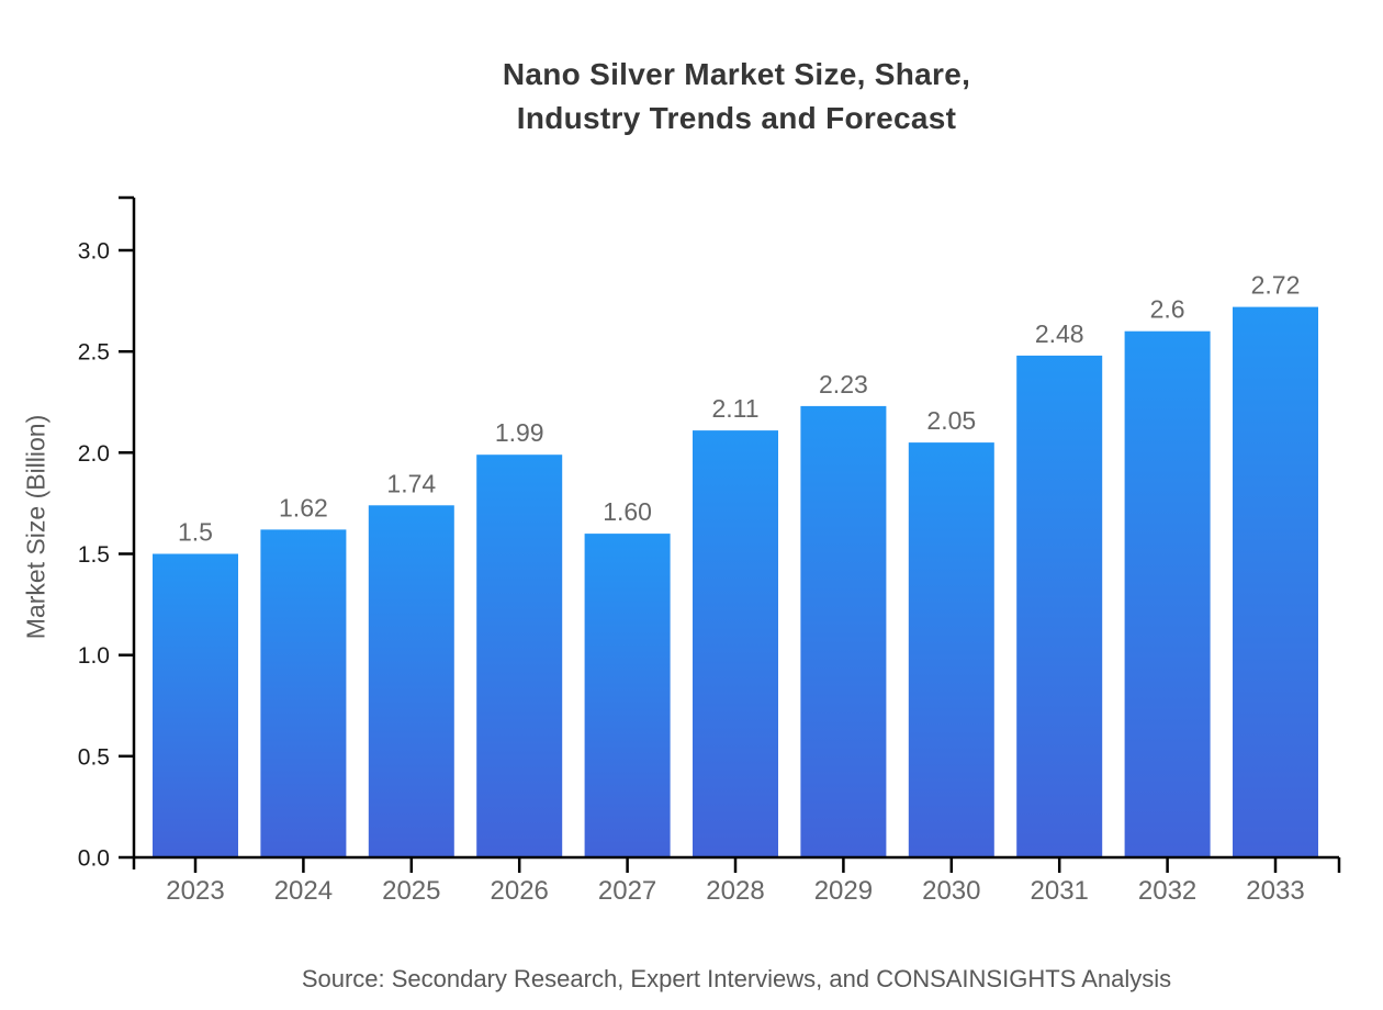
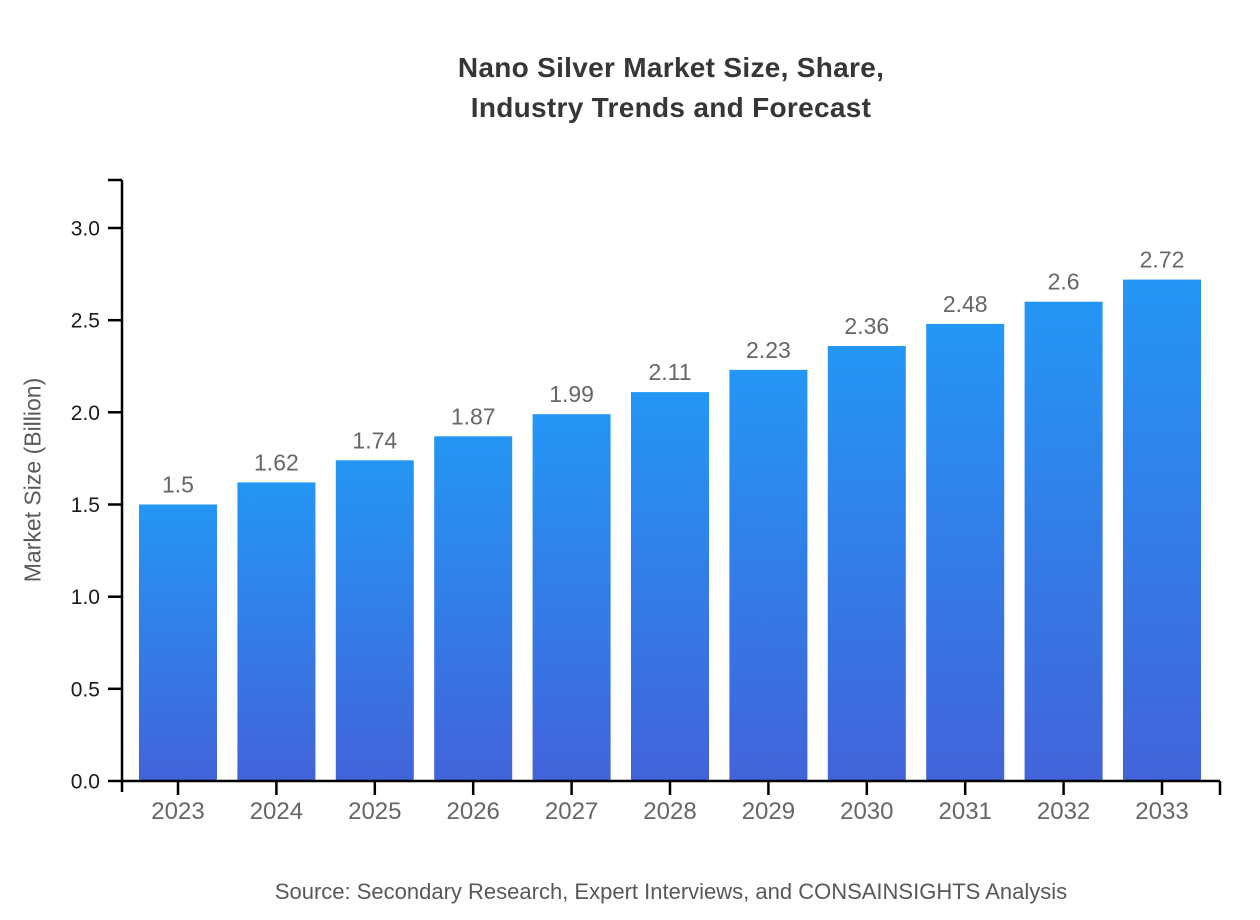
2026: 1.99 -> 1.87
2027: 1.60 -> 1.99
2030: 2.05 -> 2.36
